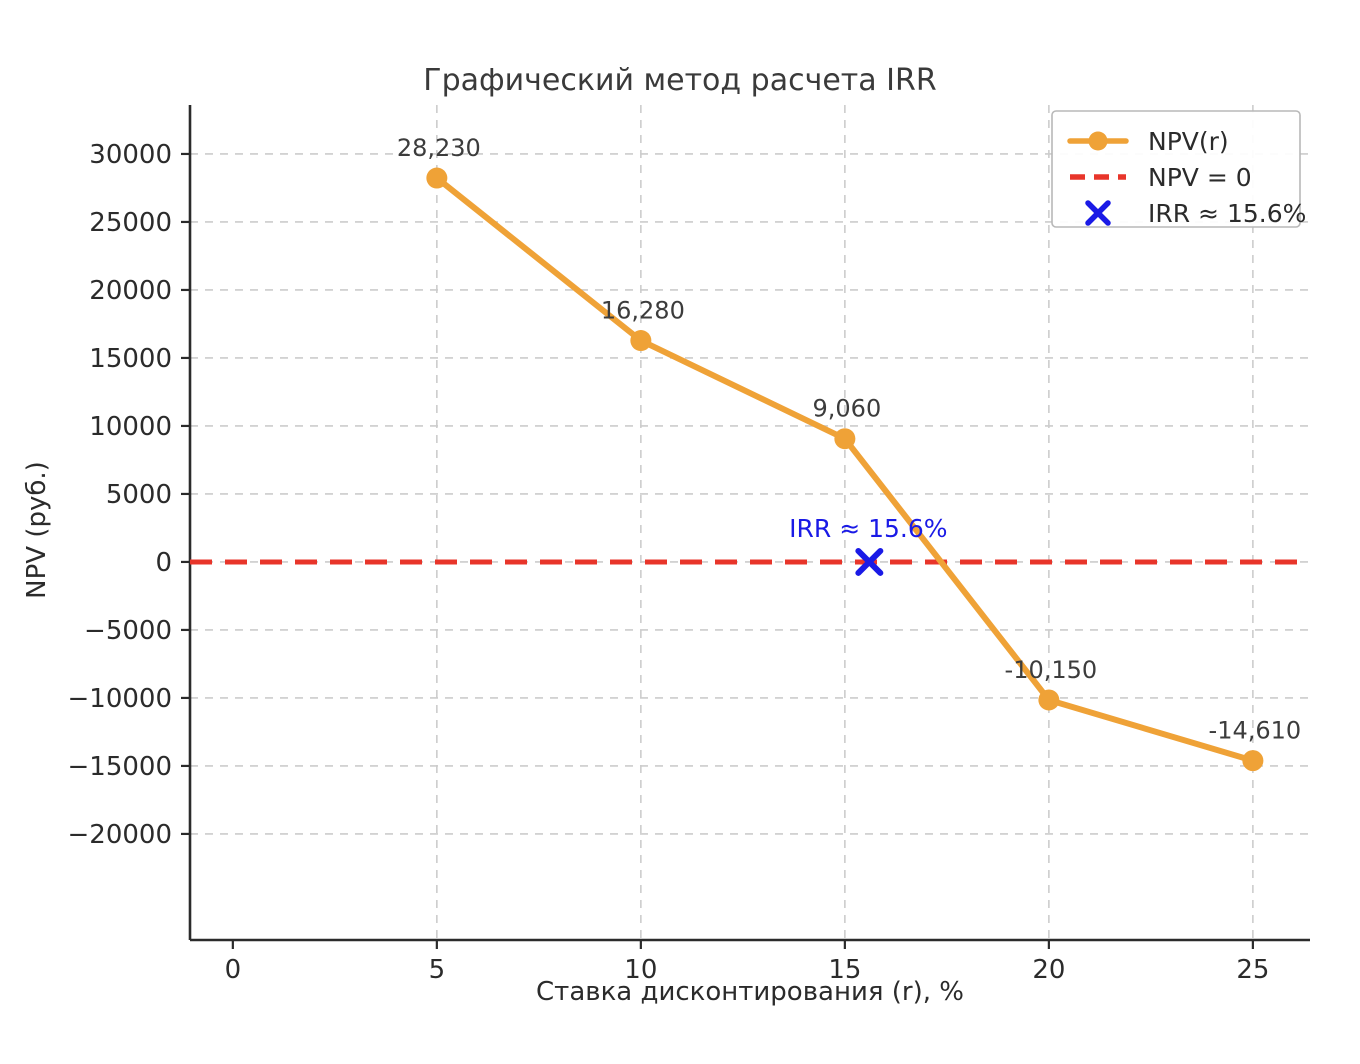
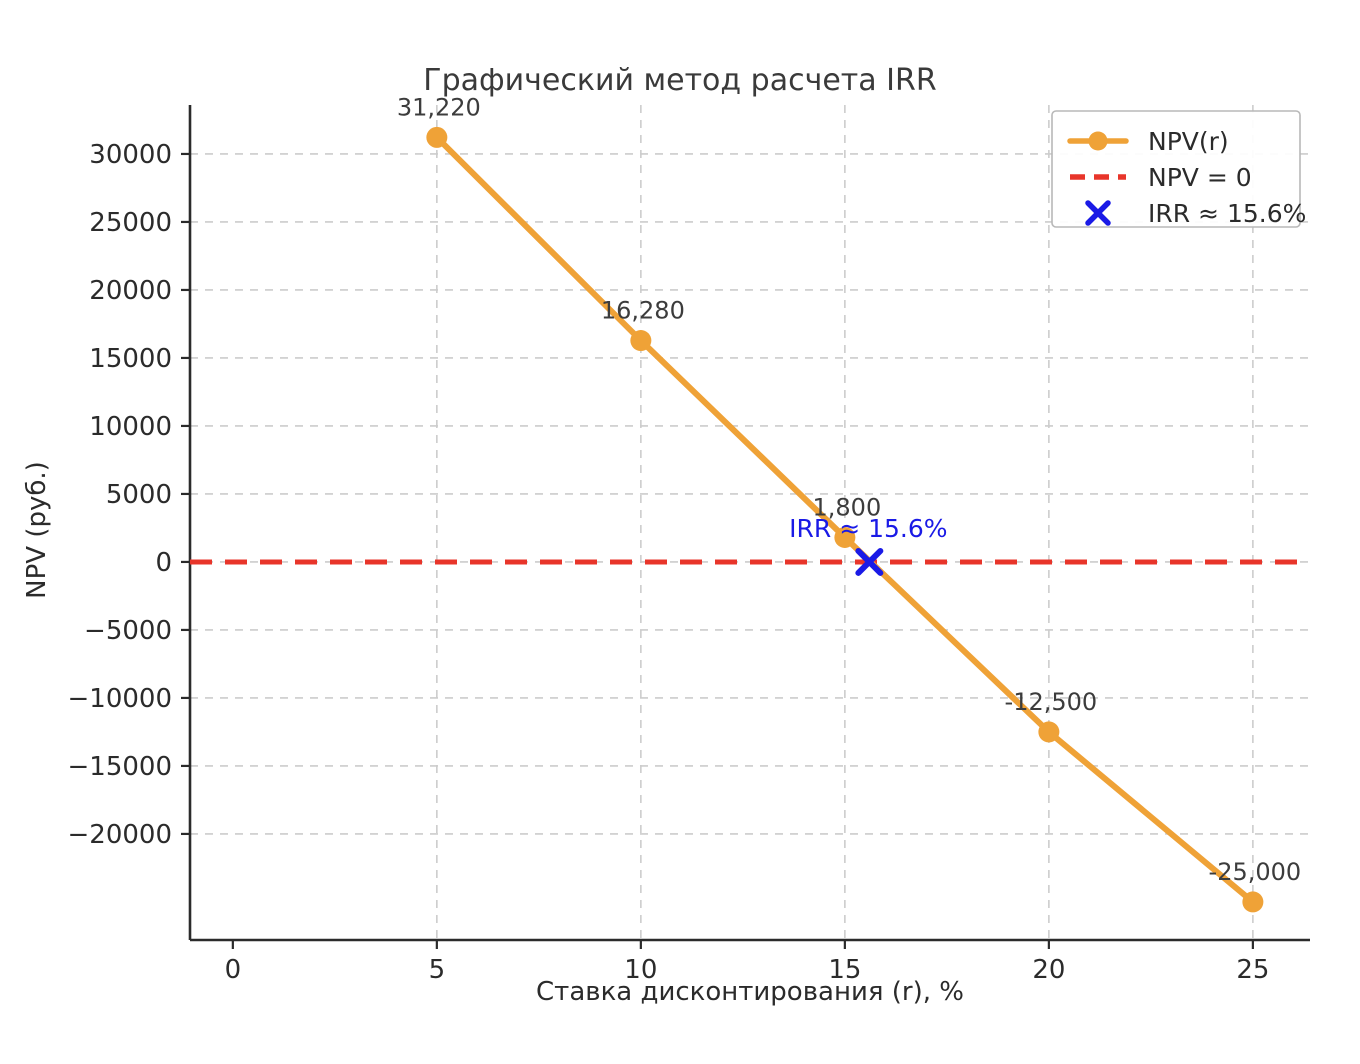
5: 28,230 -> 31,220
15: 9,060 -> 1,800
20: -10,150 -> -12,500
25: -14,610 -> -25,000
